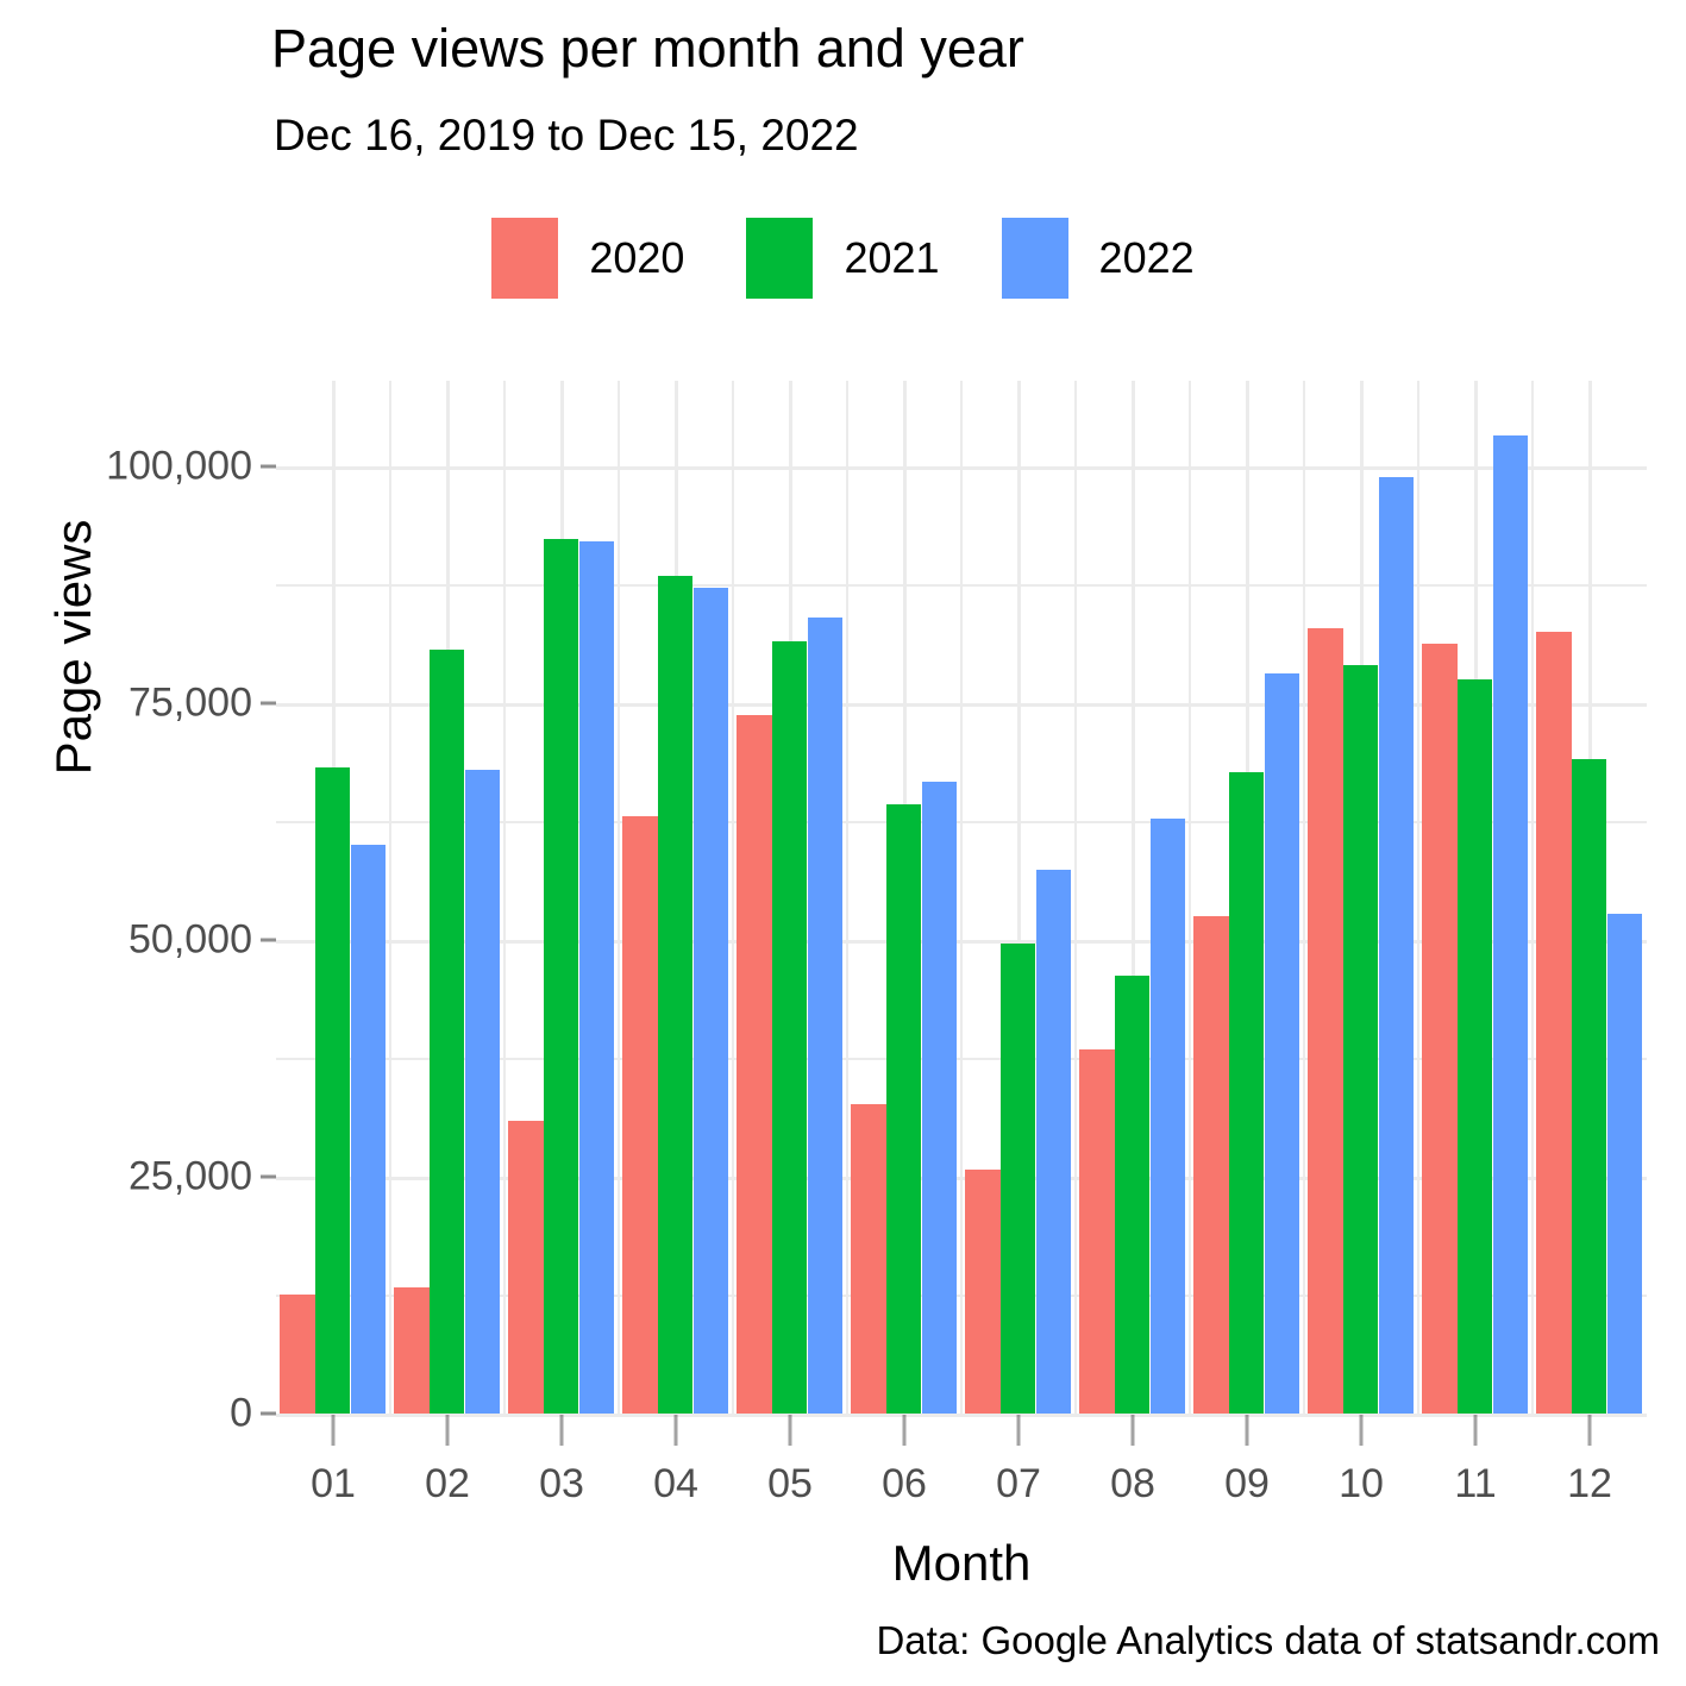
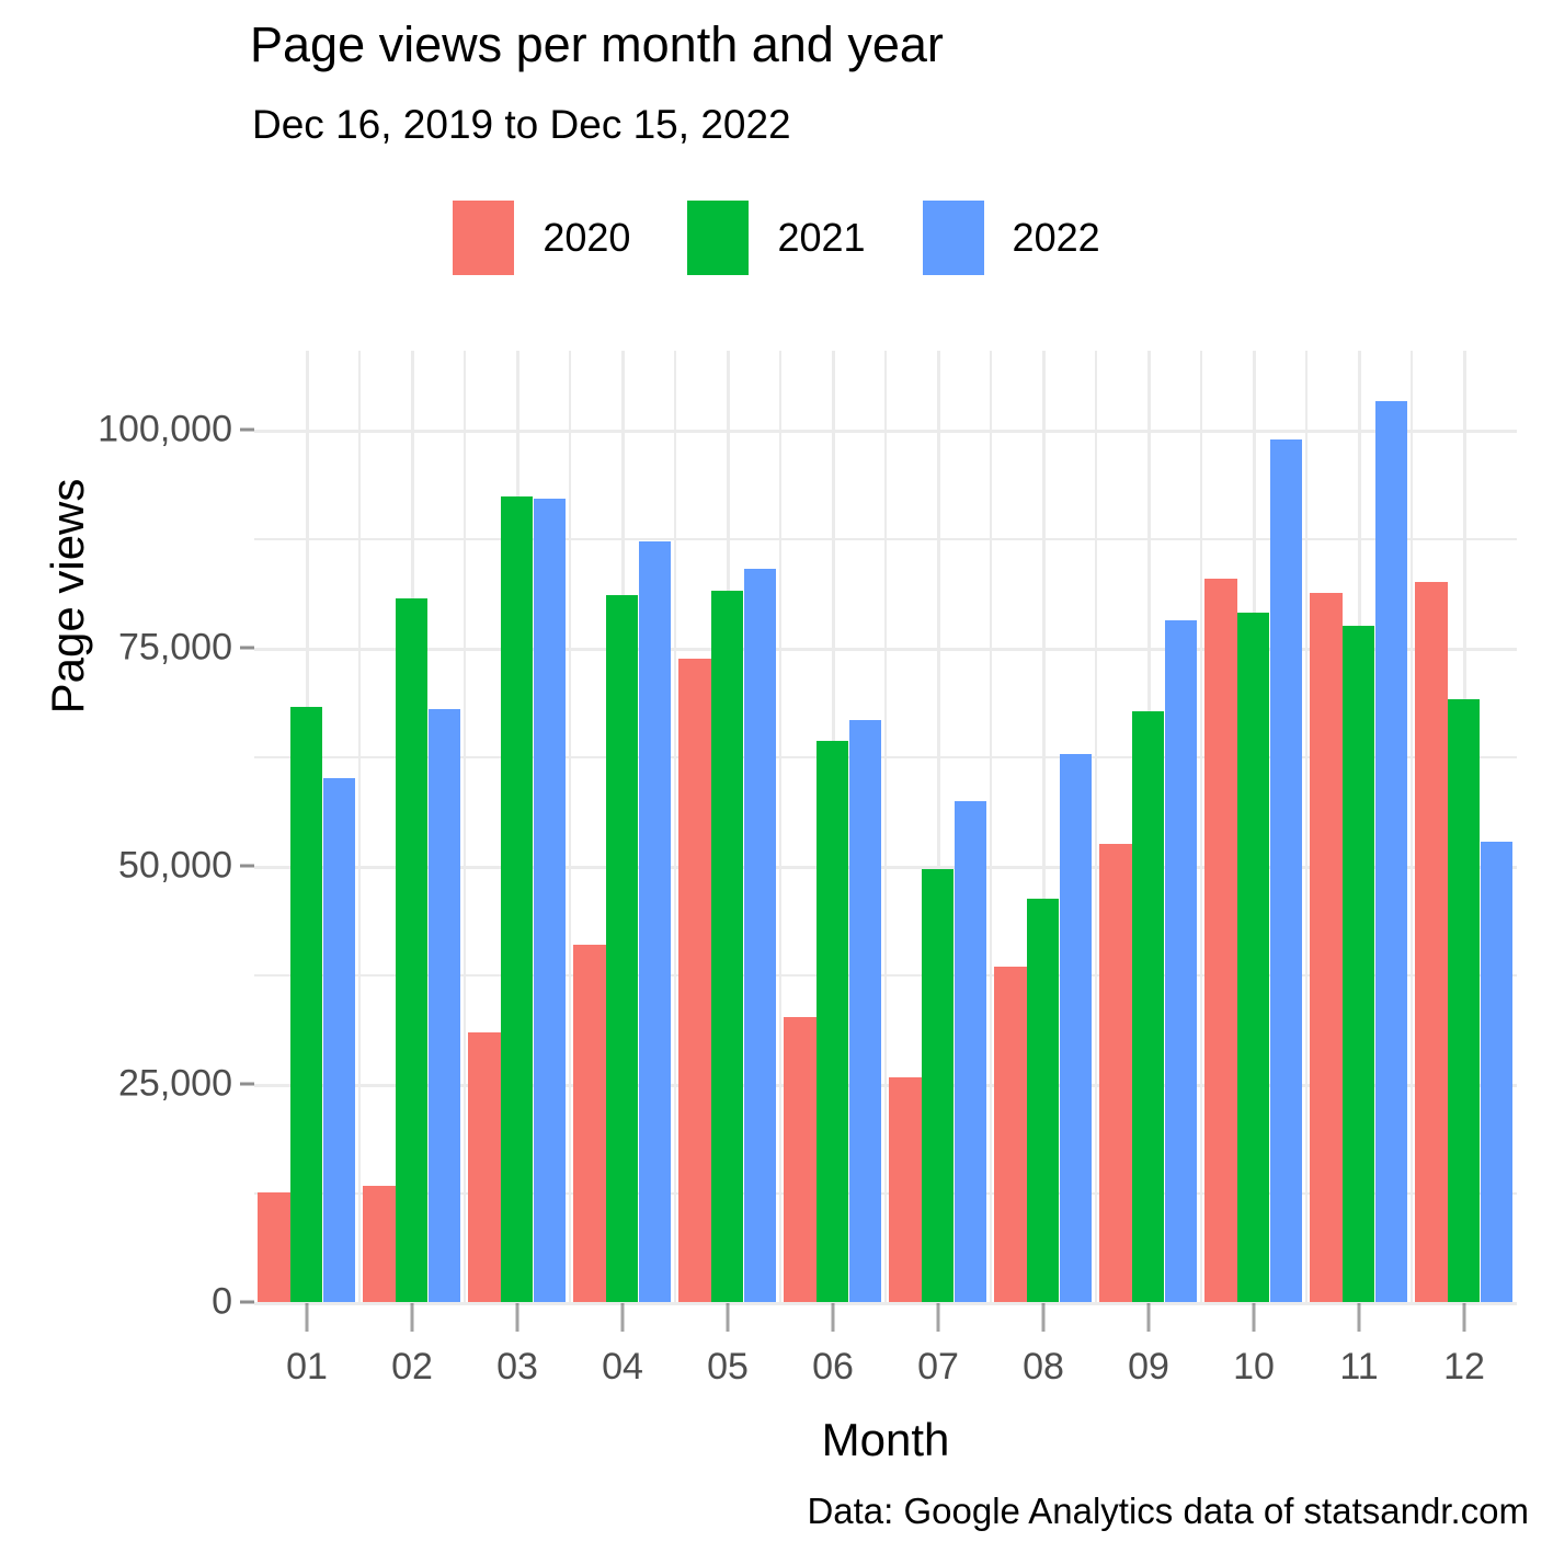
2020/04: 63000 -> 41000
2021/04: 88000 -> 81000
